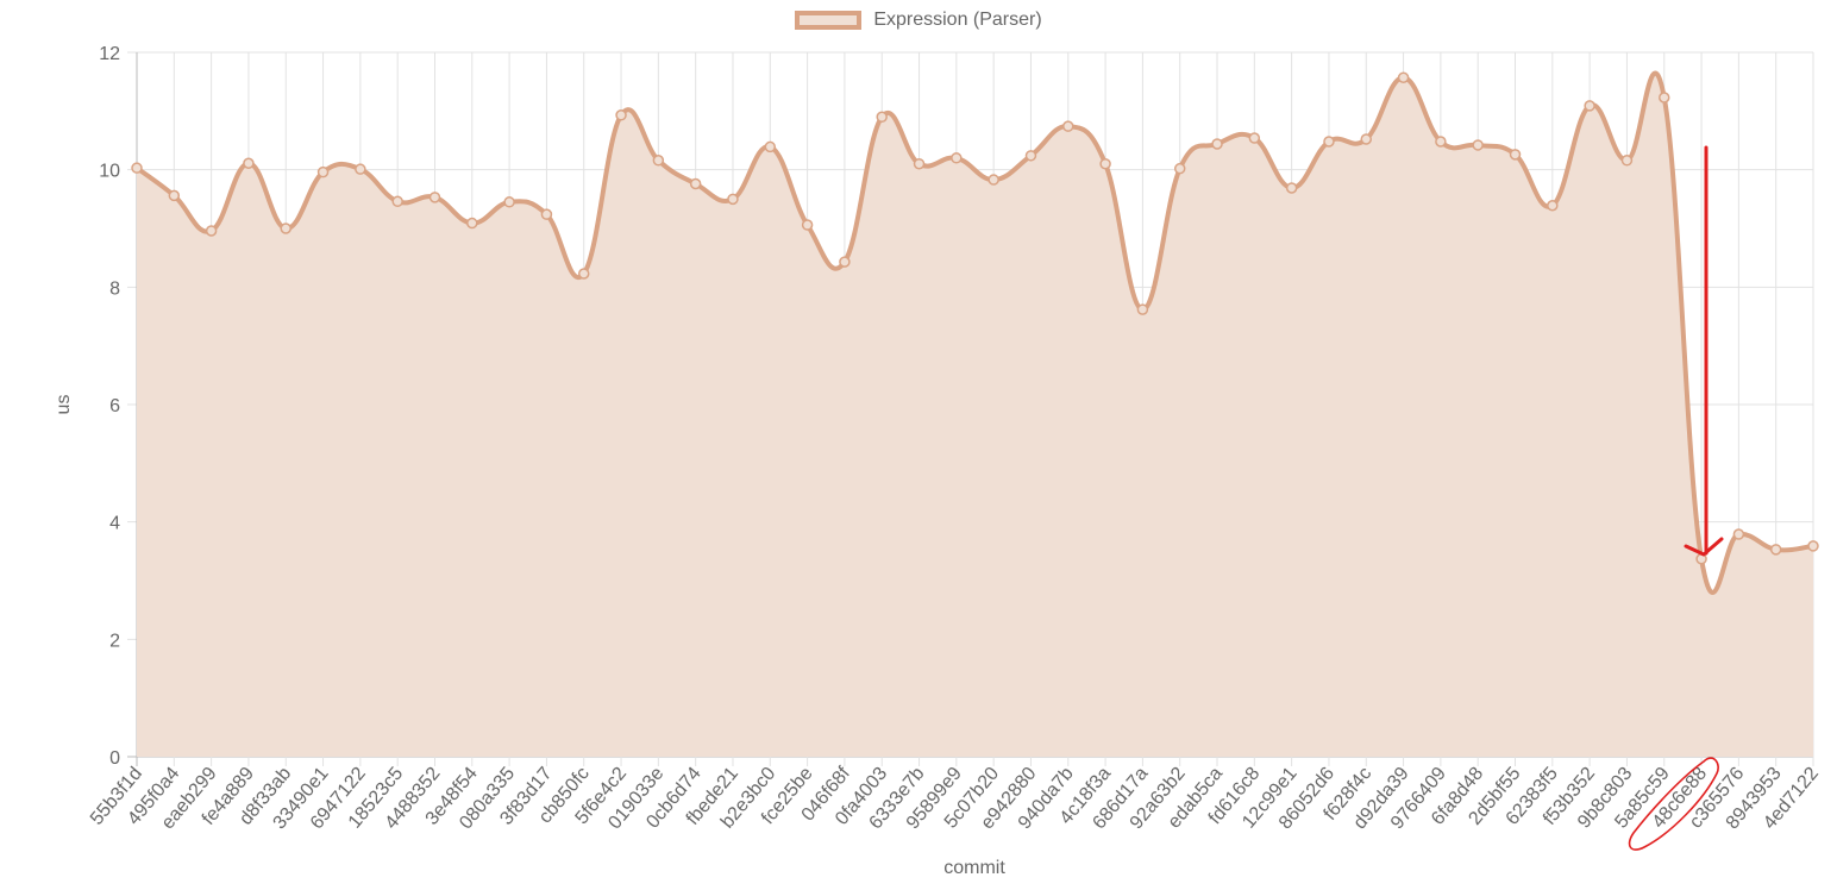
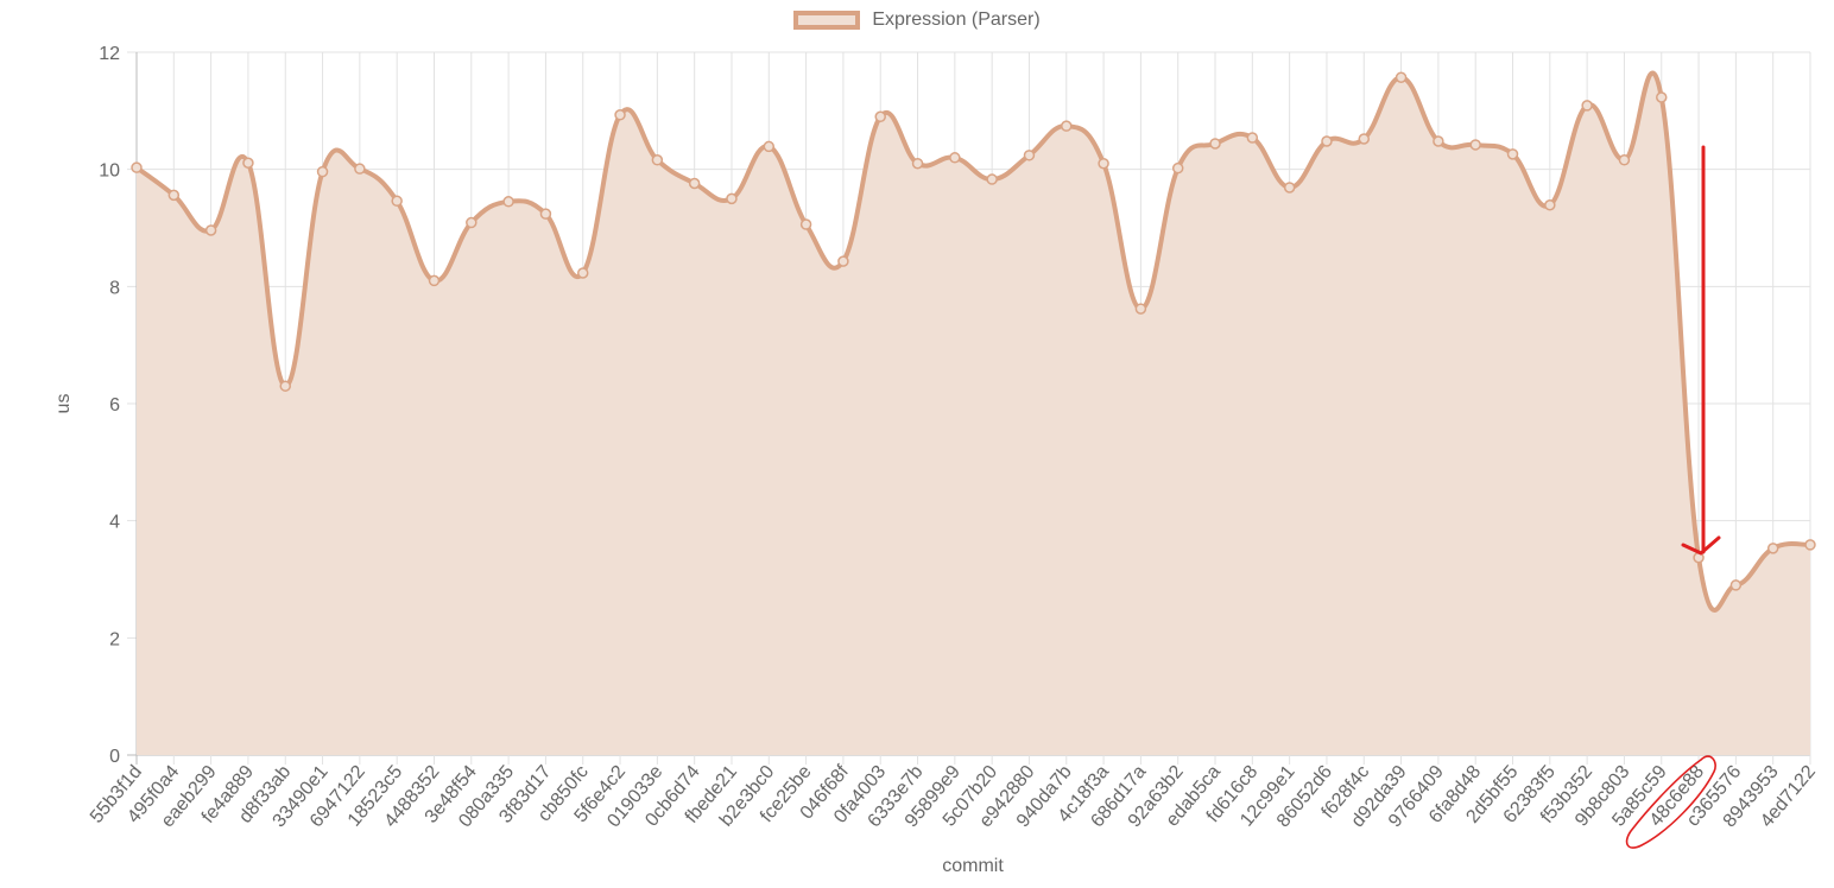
d8f33ab: 9.0 -> 6.3
4488352: 9.5 -> 8.1
c365576: 3.8 -> 2.9
